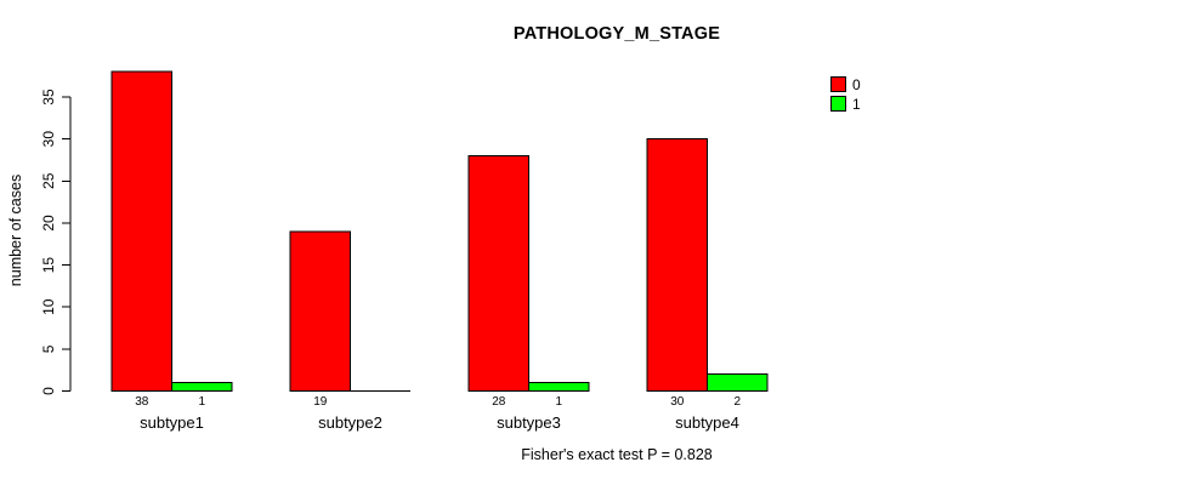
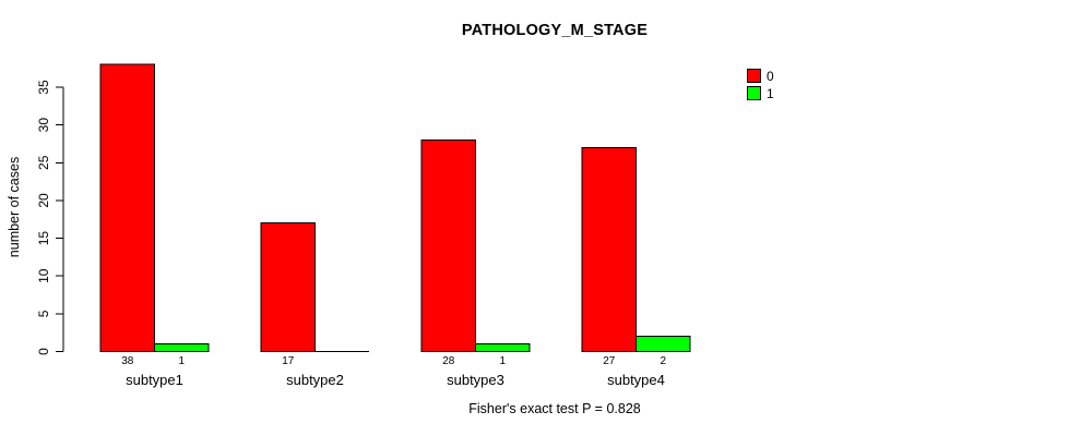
0/subtype2: 19 -> 17
0/subtype4: 30 -> 27
